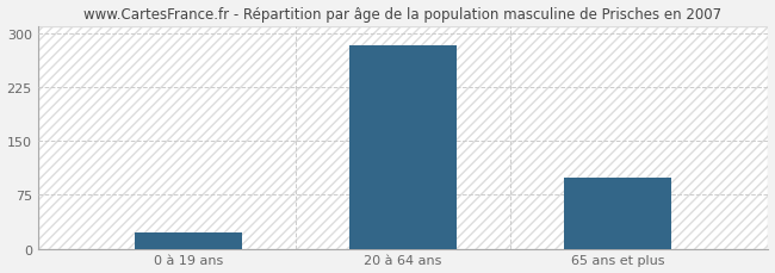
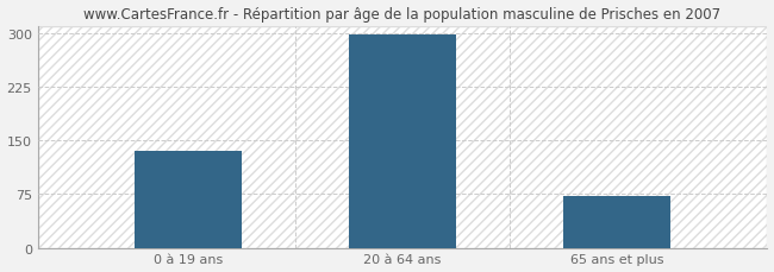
0 à 19 ans: 22 -> 135
20 à 64 ans: 282 -> 297
65 ans et plus: 98 -> 72
